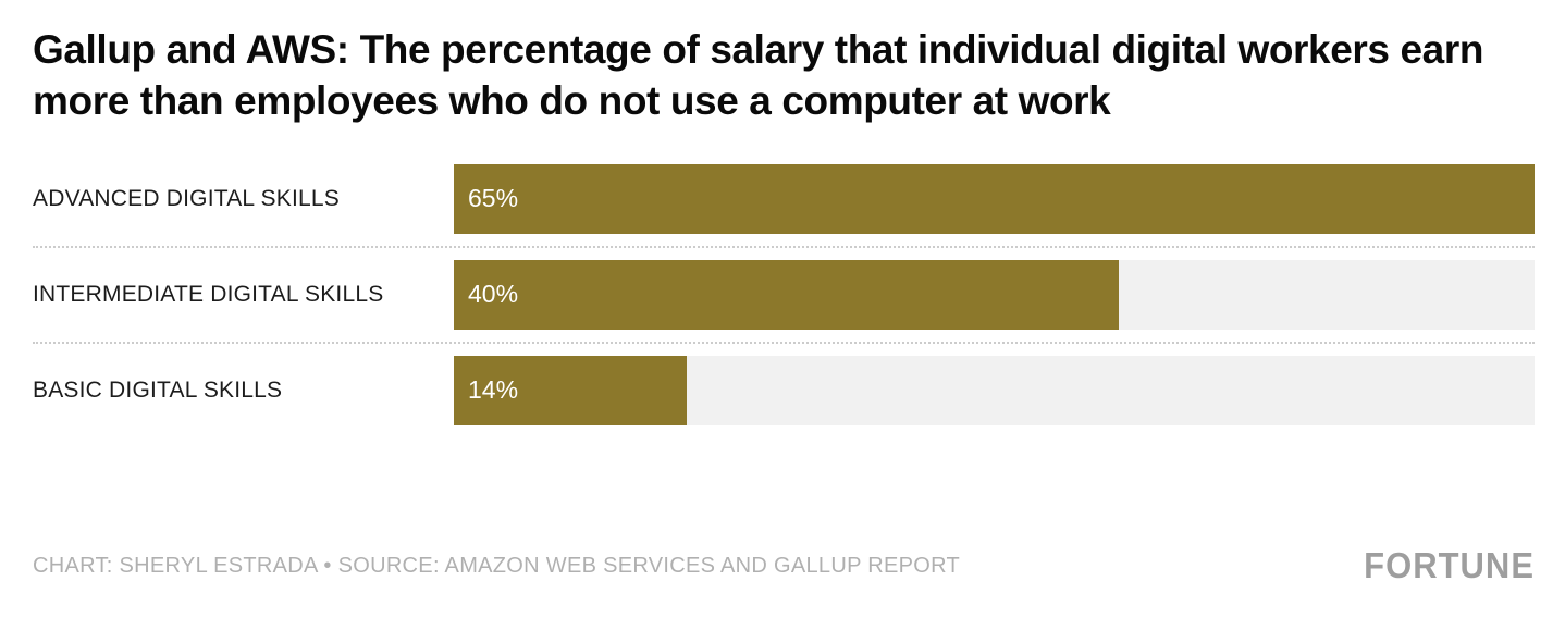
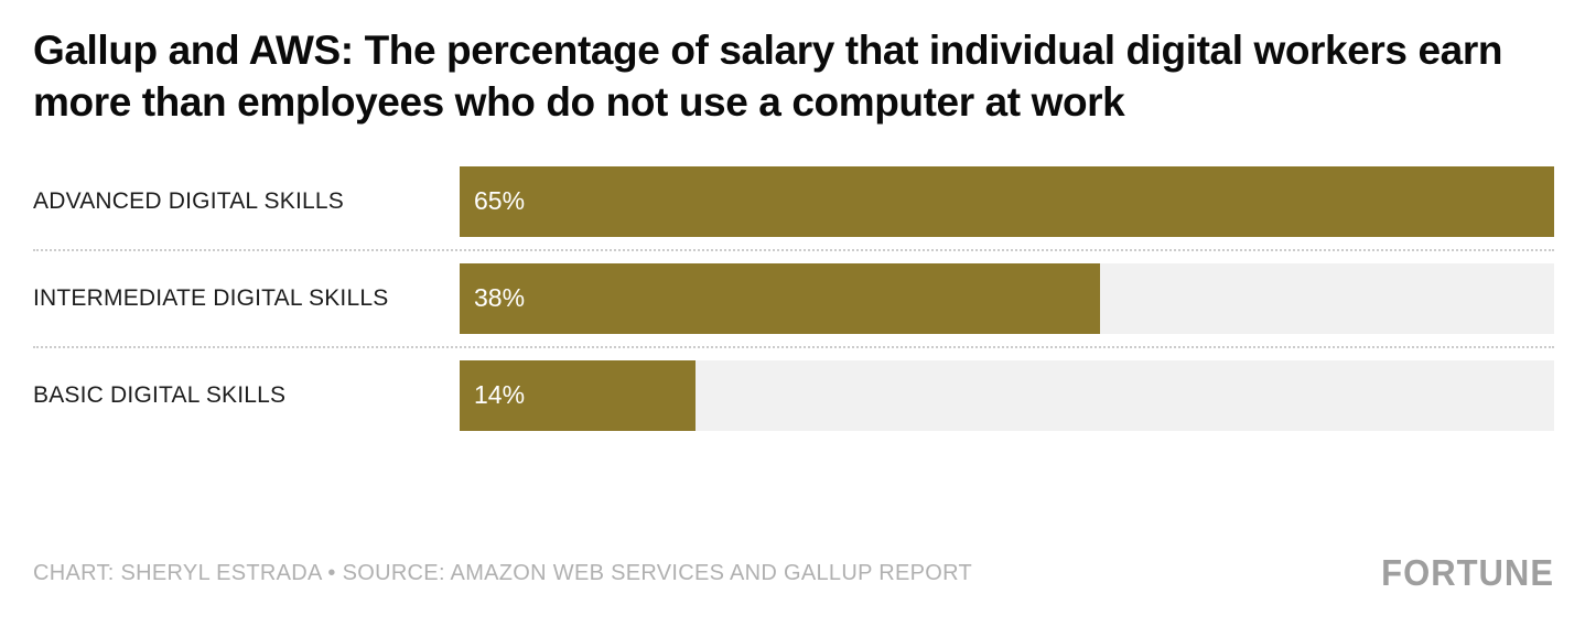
INTERMEDIATE DIGITAL SKILLS: 40% -> 38%
